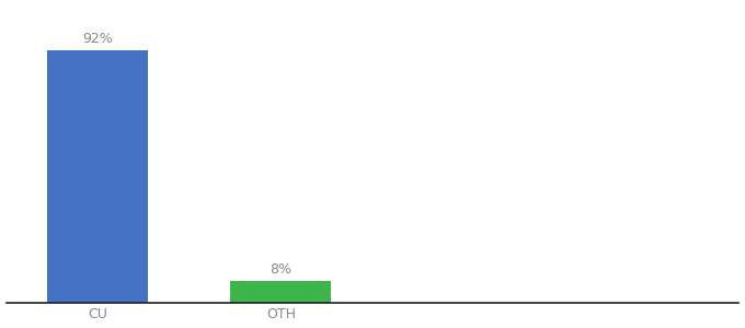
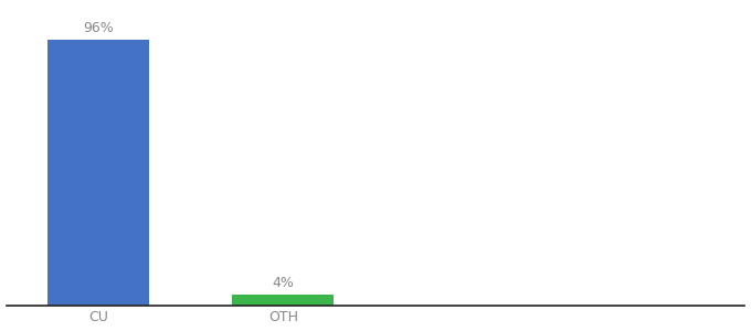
CU: 92% -> 96%
OTH: 8% -> 4%
